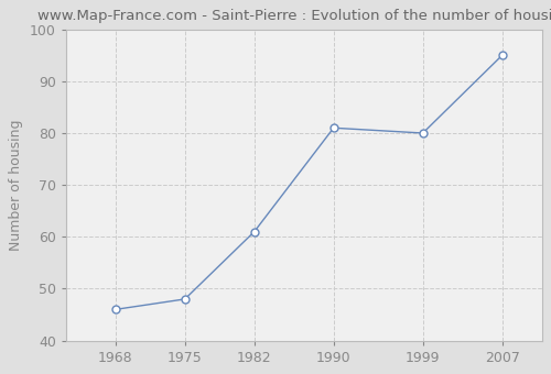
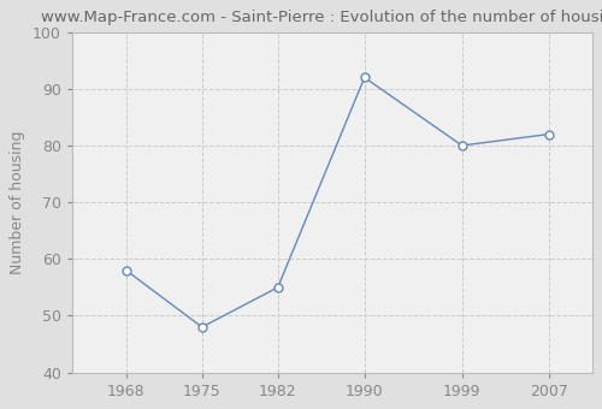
1968: 46 -> 58
1982: 61 -> 55
1990: 81 -> 92
2007: 95 -> 82
